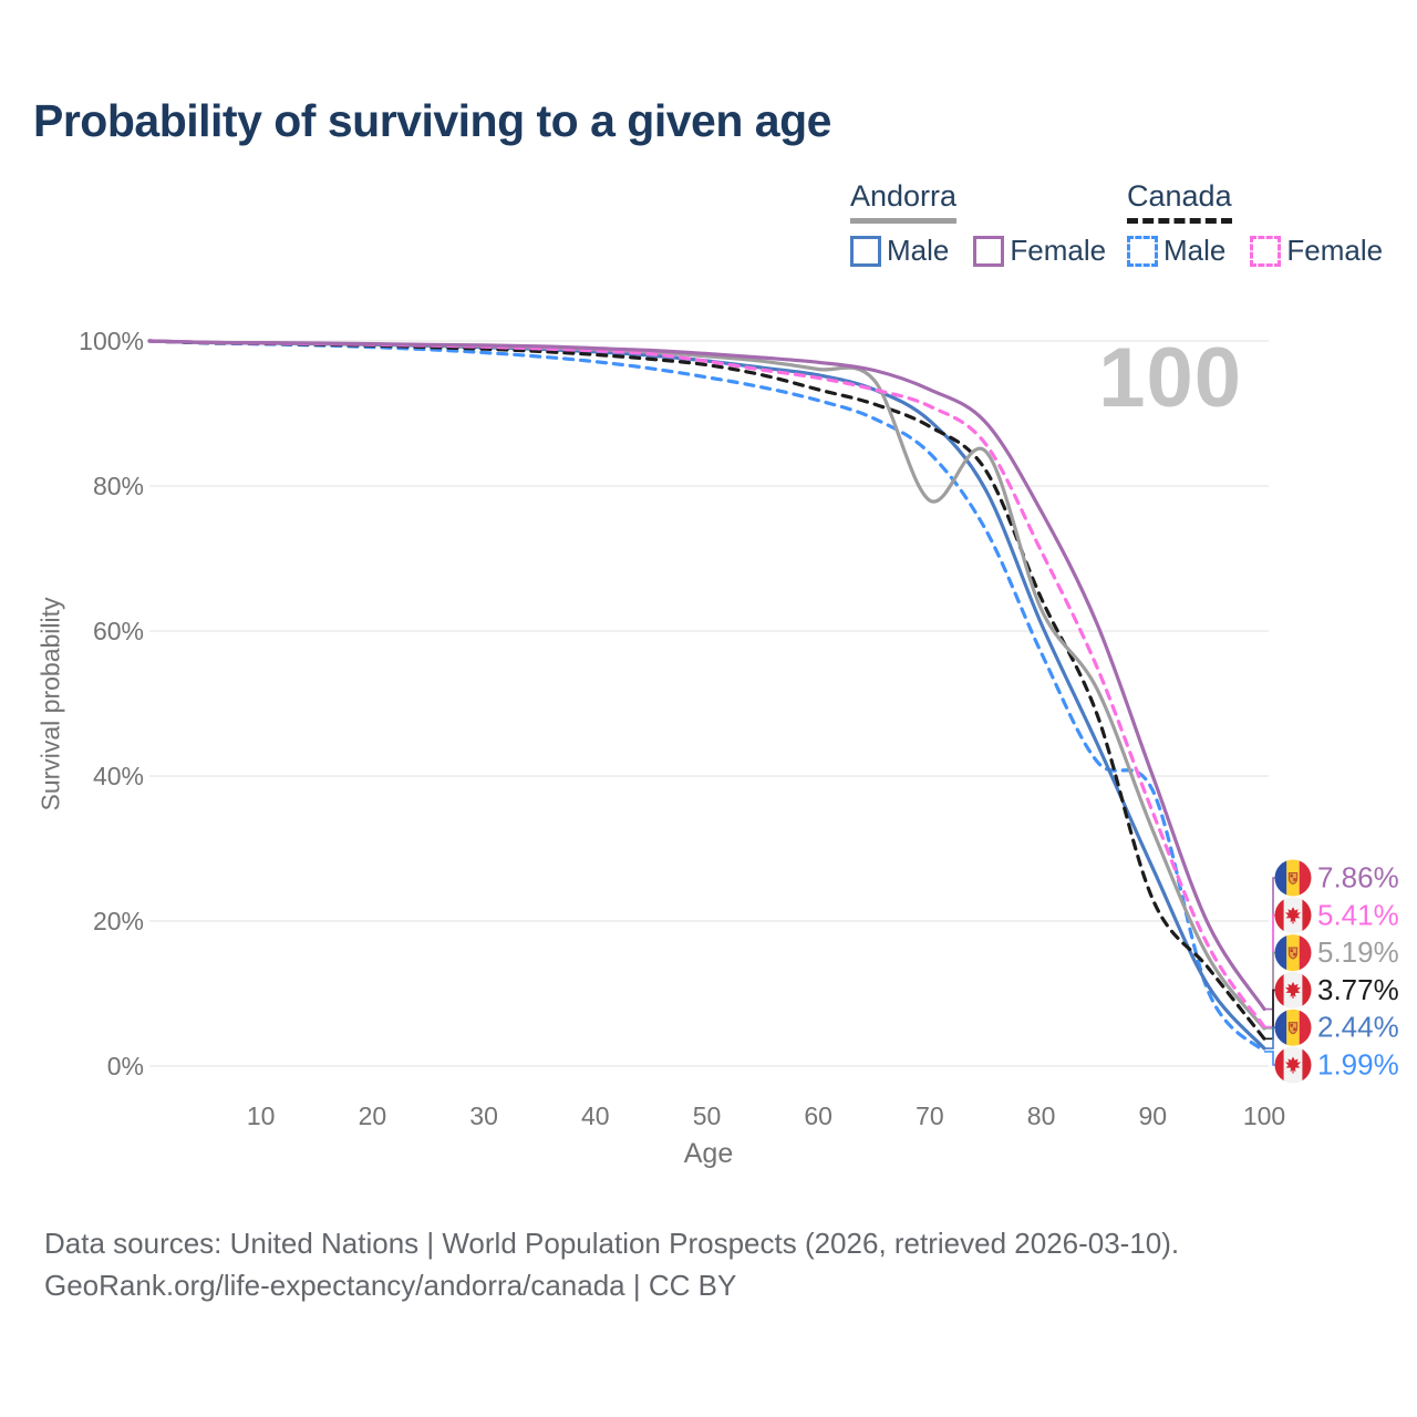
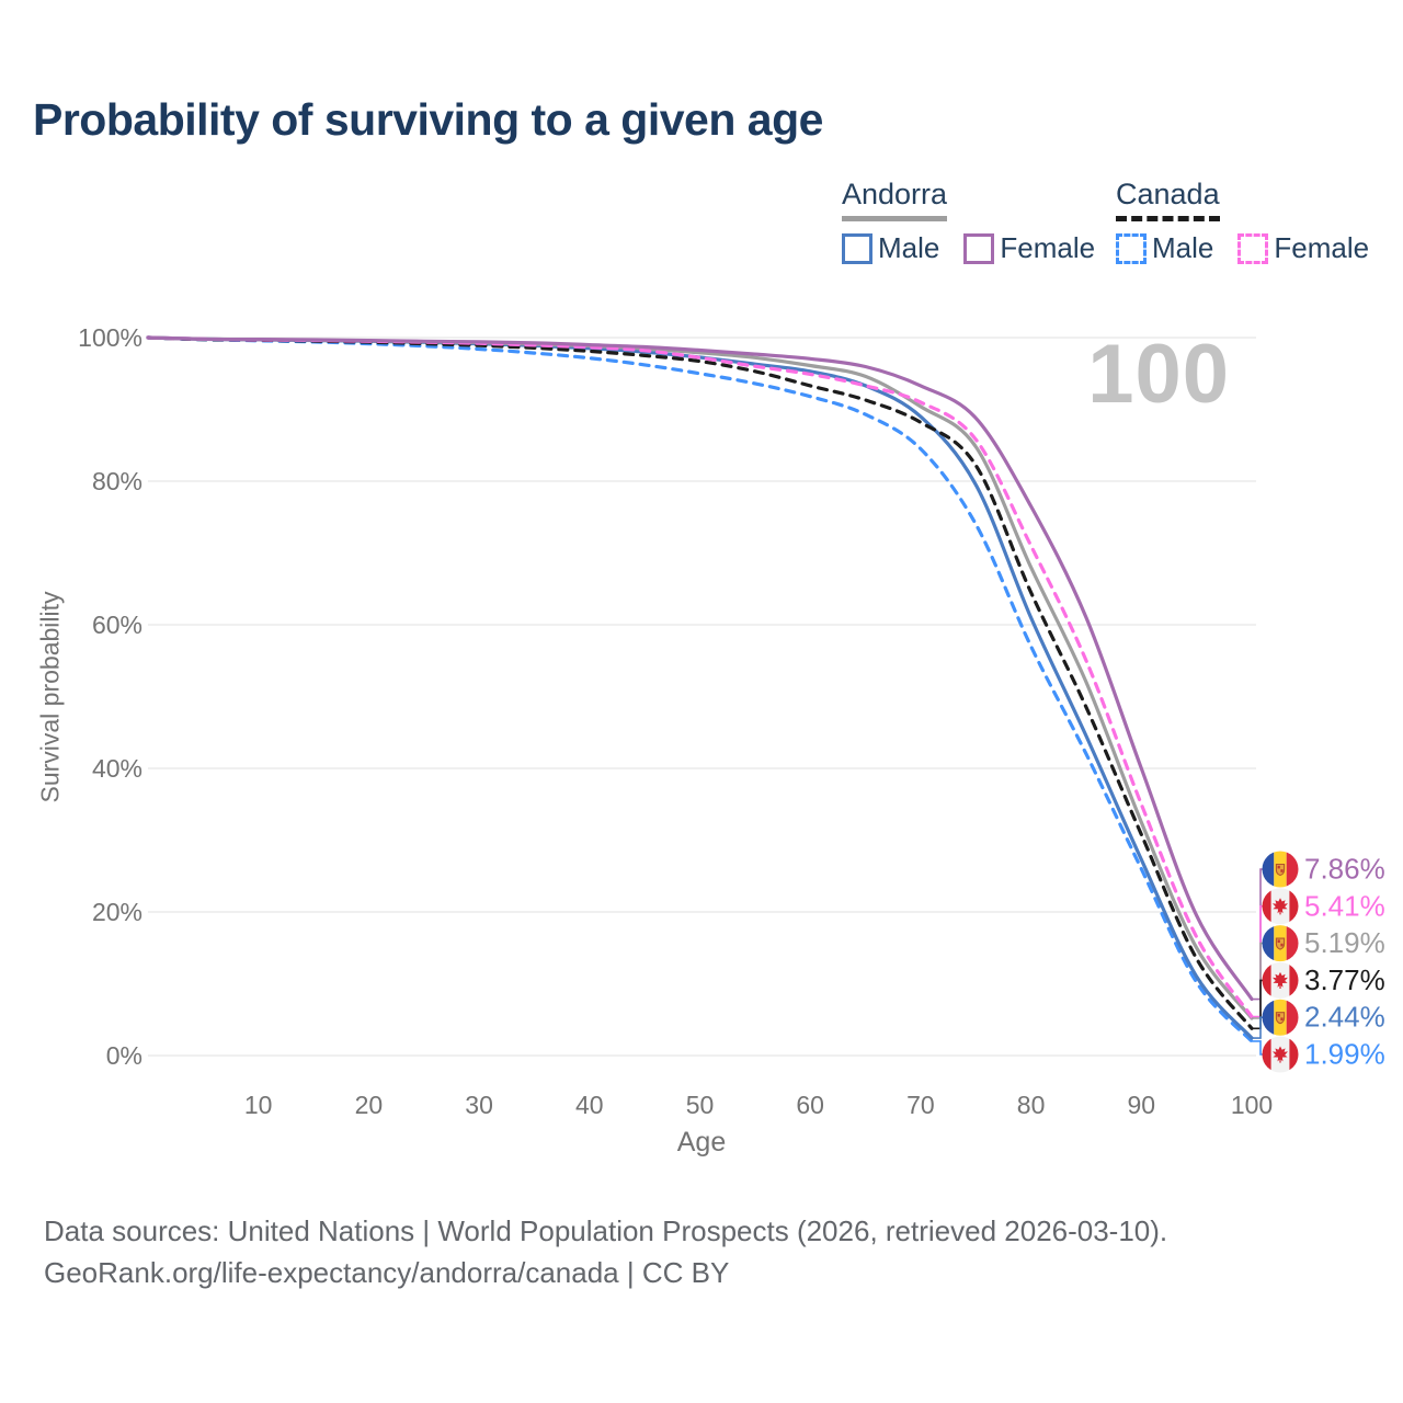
Andorra/70: 78% -> 90%
Andorra/80: 63% -> 68%
Canada Male/90: 38% -> 26%
Canada/90: 23% -> 31%
